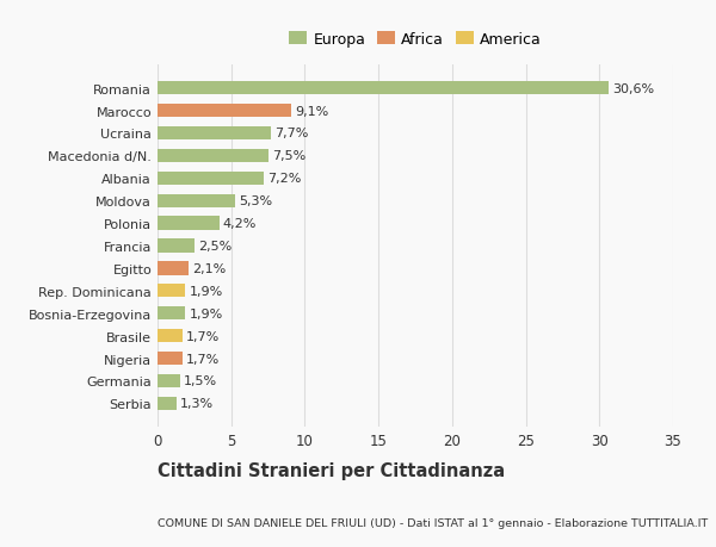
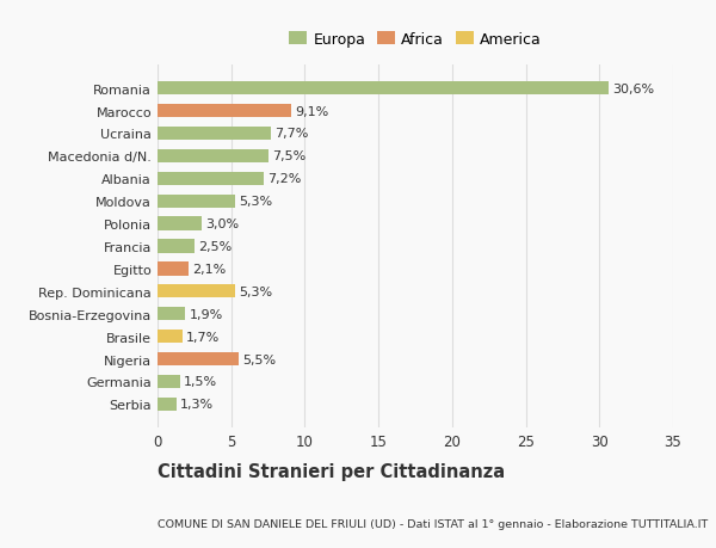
Polonia: 4,2% -> 3,0%
Rep. Dominicana: 1,9% -> 5,3%
Nigeria: 1,7% -> 5,5%
